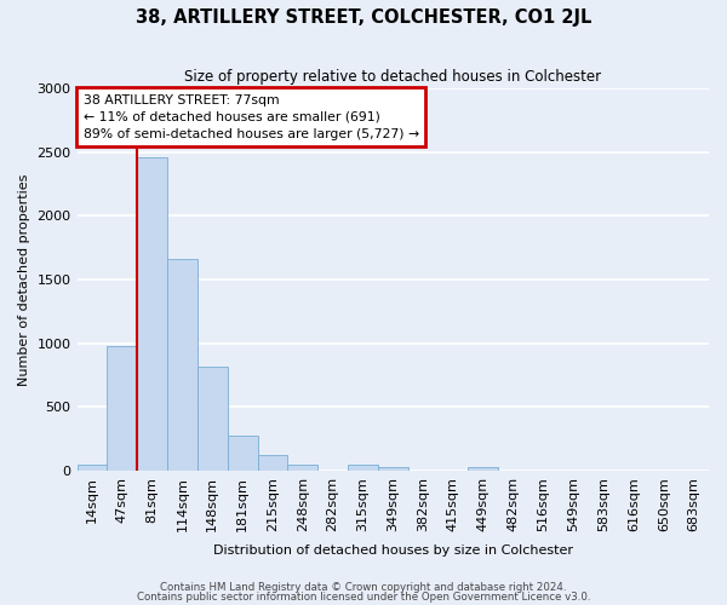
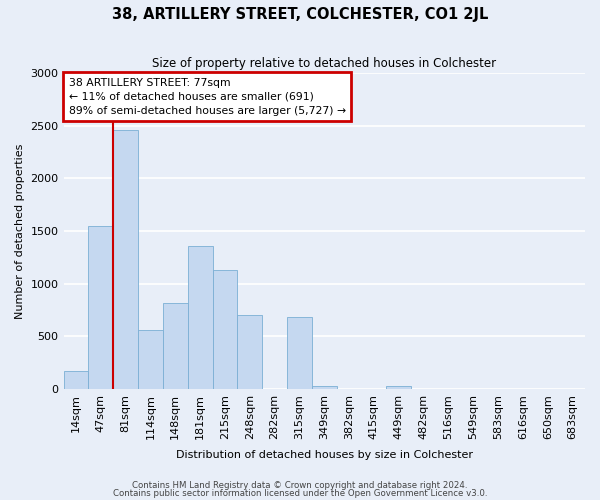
14sqm: 50 -> 170
47sqm: 980 -> 1550
114sqm: 1660 -> 560
181sqm: 280 -> 1360
215sqm: 120 -> 1130
248sqm: 50 -> 700
315sqm: 40 -> 680
